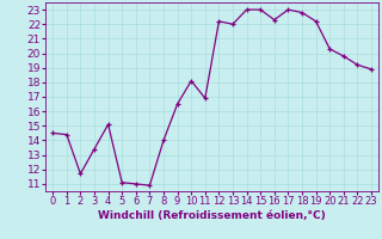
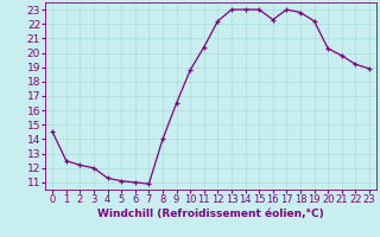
1: 14.4 -> 12.5
2: 11.7 -> 12.2
3: 13.4 -> 12.0
4: 15.1 -> 11.3
10: 18.1 -> 18.8
11: 16.9 -> 20.4
13: 22.0 -> 23.0
